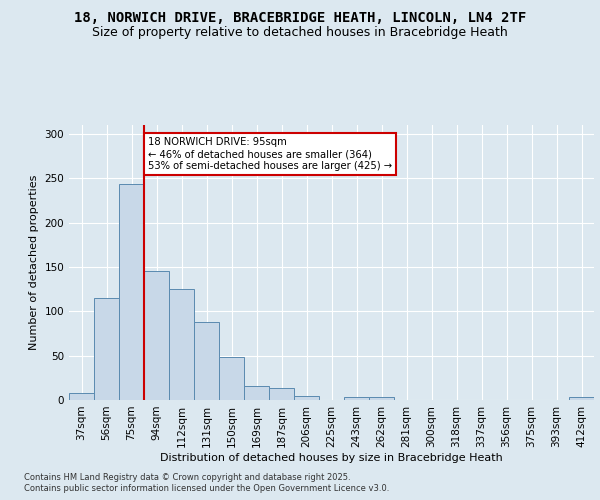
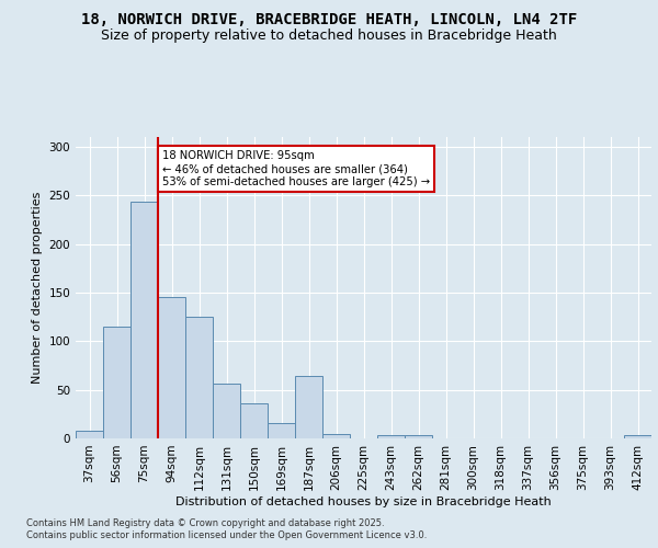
131sqm: 88 -> 56
150sqm: 48 -> 36
187sqm: 13 -> 64
